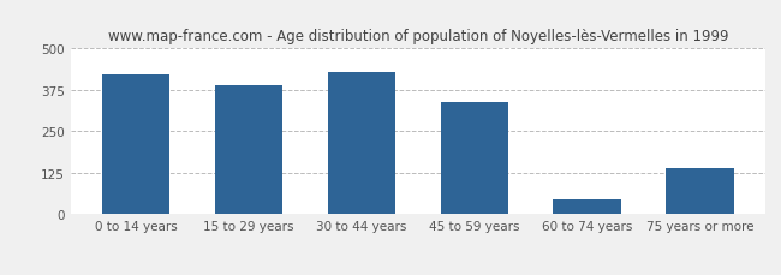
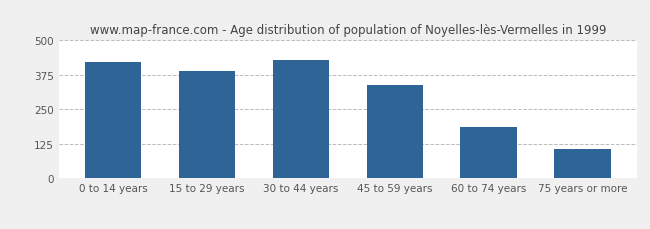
60 to 74 years: 45 -> 185
75 years or more: 140 -> 108
